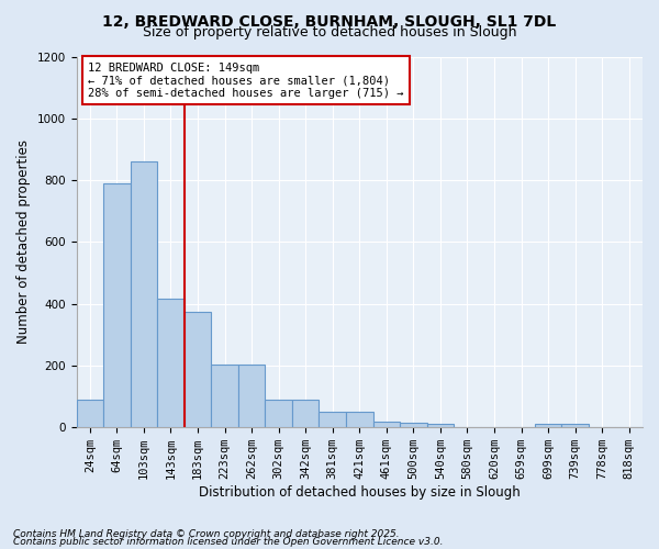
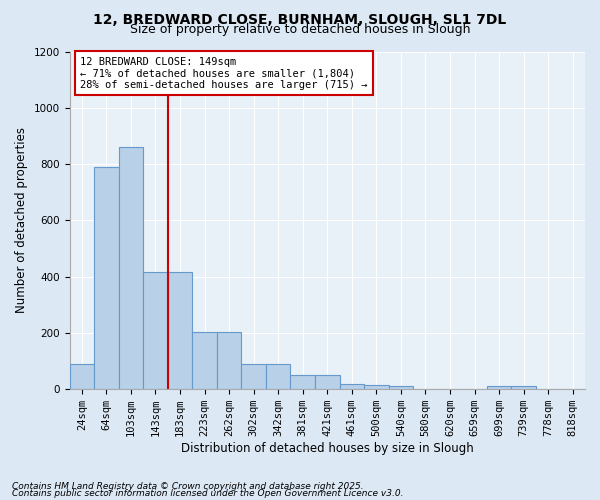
183sqm: 375 -> 415
